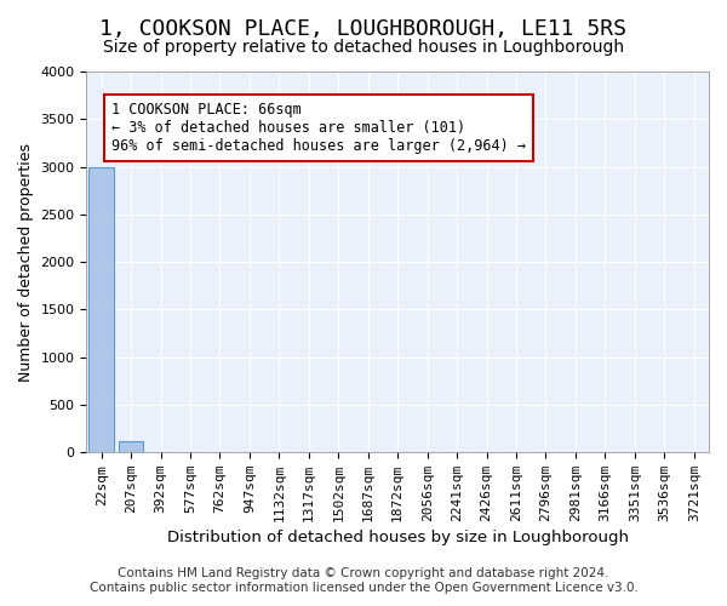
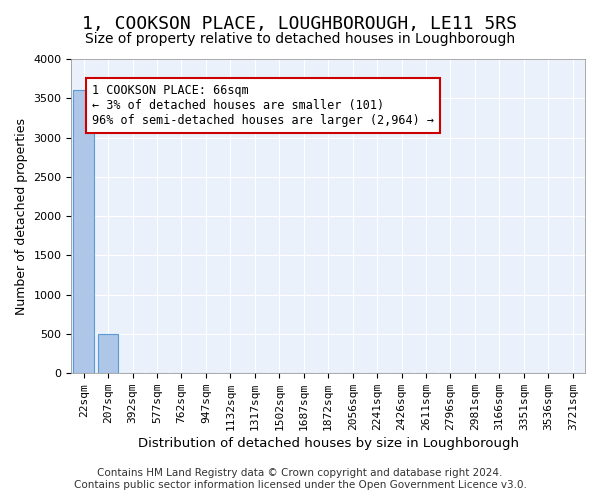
22sqm: 3000 -> 3600
207sqm: 120 -> 500
